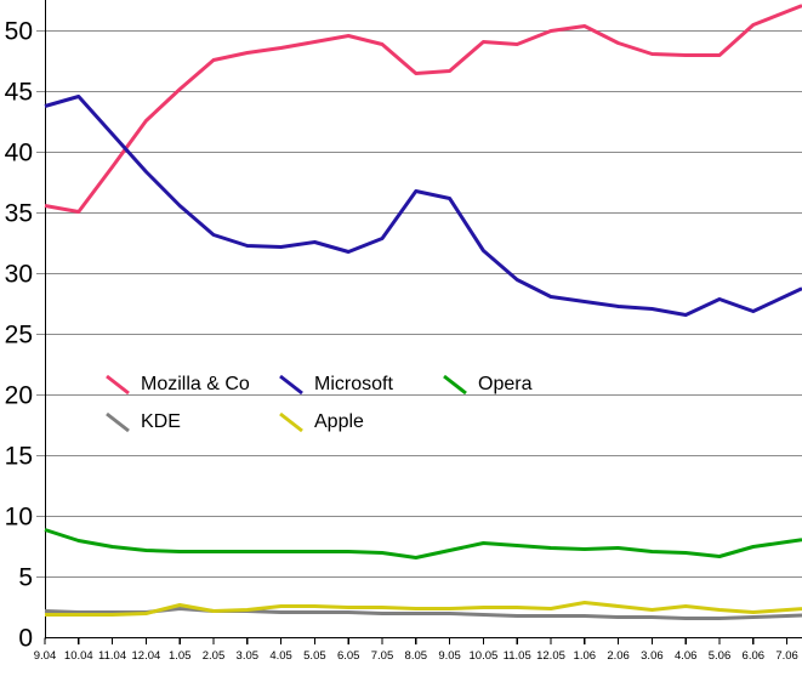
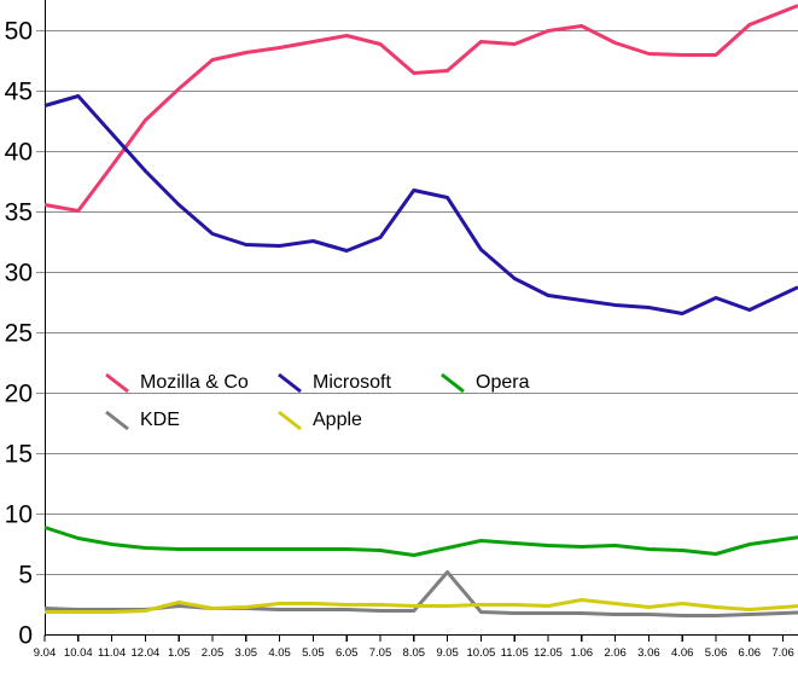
KDE/9.05: 2.0 -> 5.2
